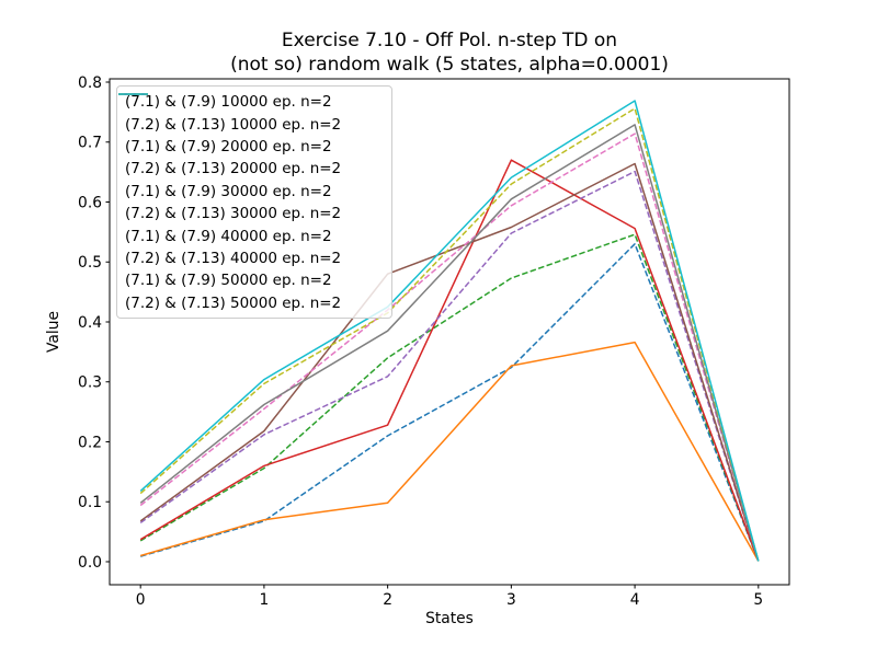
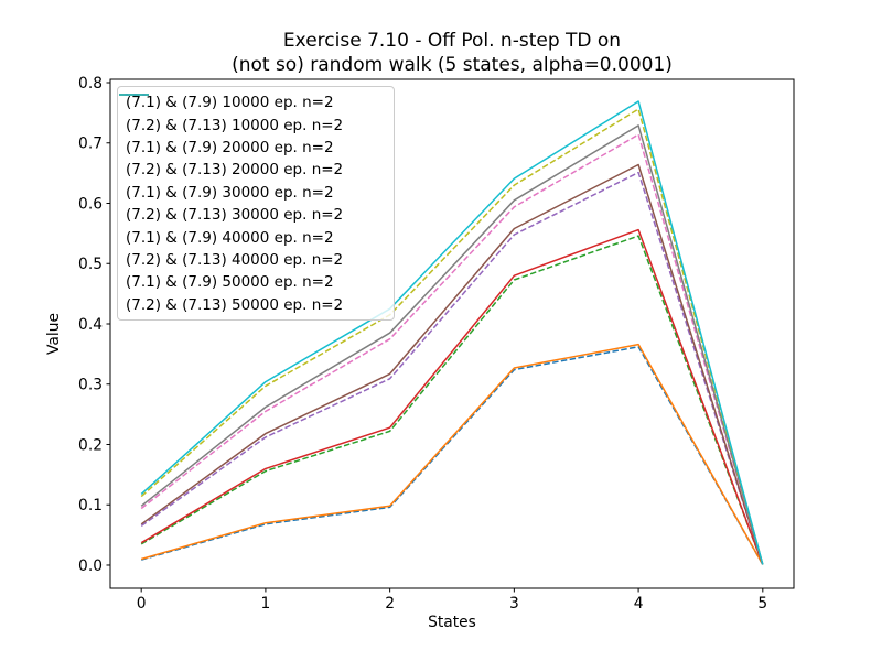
(7.1) & (7.9) 10000 ep. n=2/2: 0.21 -> 0.10
(7.1) & (7.9) 20000 ep. n=2/2: 0.34 -> 0.22
(7.2) & (7.13) 30000 ep. n=2/2: 0.48 -> 0.32
(7.1) & (7.9) 40000 ep. n=2/2: 0.42 -> 0.38
(7.2) & (7.13) 20000 ep. n=2/3: 0.67 -> 0.48
(7.1) & (7.9) 10000 ep. n=2/4: 0.53 -> 0.36
